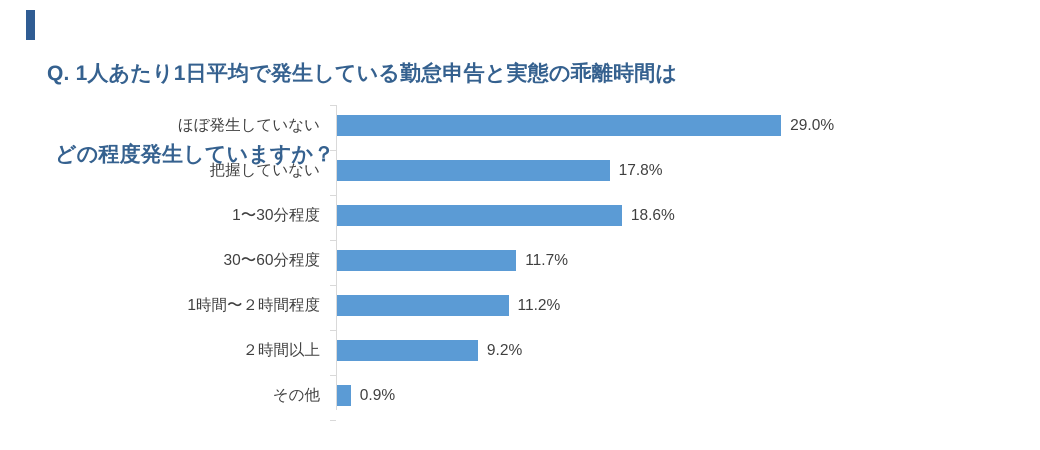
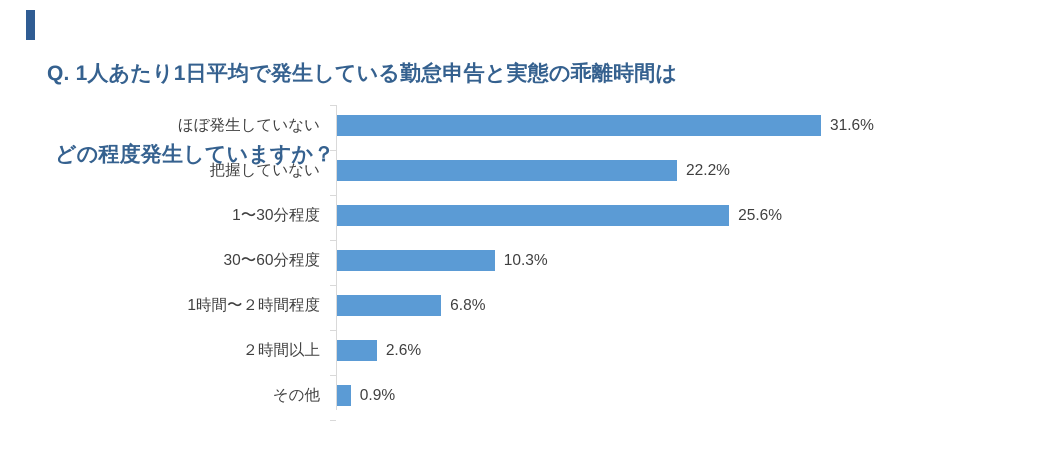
ほぼ発生していない: 29.0% -> 31.6%
把握していない: 17.8% -> 22.2%
1〜30分程度: 18.6% -> 25.6%
30〜60分程度: 11.7% -> 10.3%
1時間〜２時間程度: 11.2% -> 6.8%
２時間以上: 9.2% -> 2.6%
